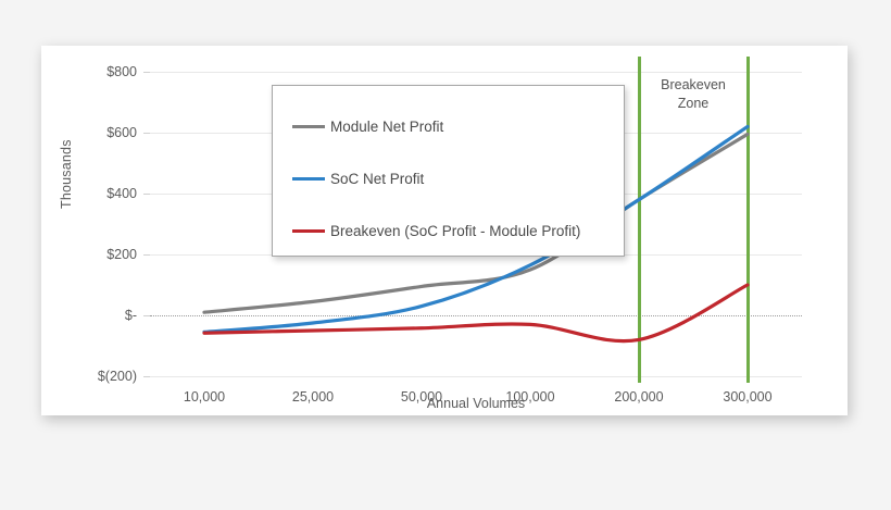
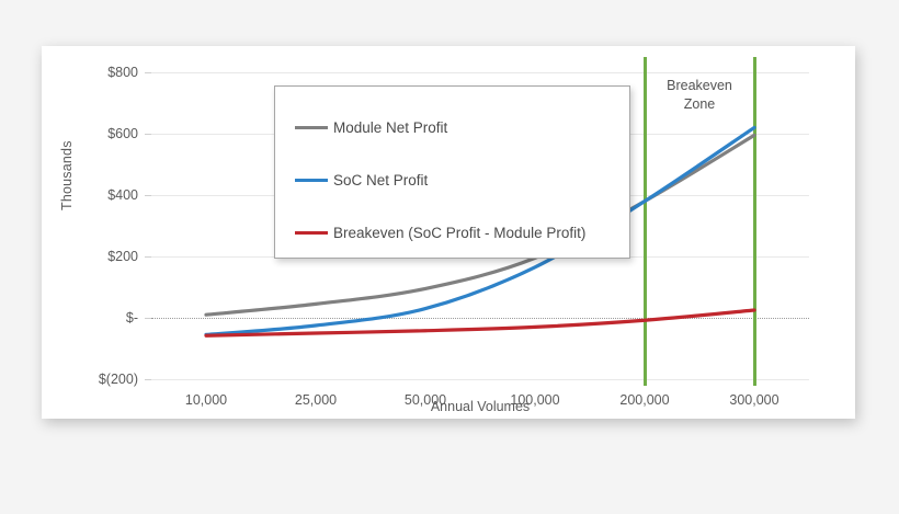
Module Net Profit/100,000: $150 -> $200
Breakeven (SoC Profit - Module Profit)/200,000: -$80 -> -$10
Breakeven (SoC Profit - Module Profit)/300,000: $100 -> $20
